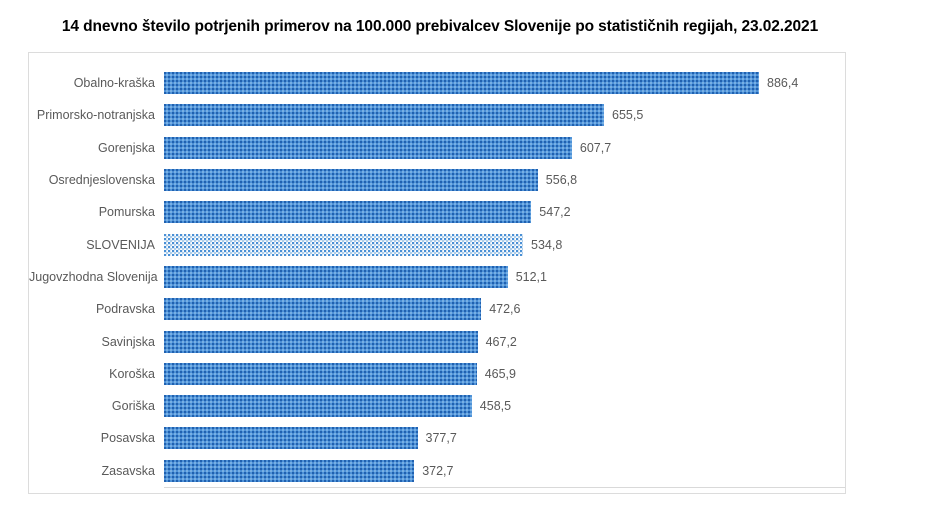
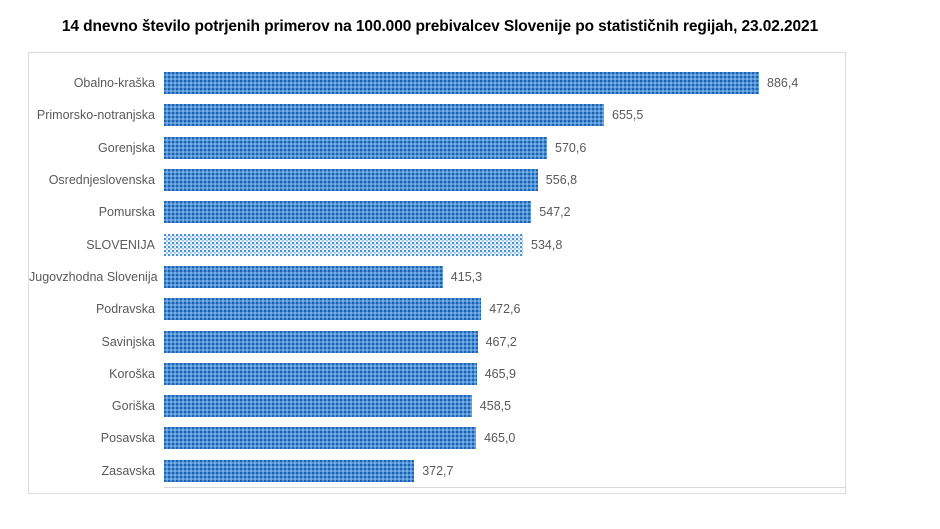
Gorenjska: 607,7 -> 570,6
Jugovzhodna Slovenija: 512,1 -> 415,3
Posavska: 377,7 -> 465,0
